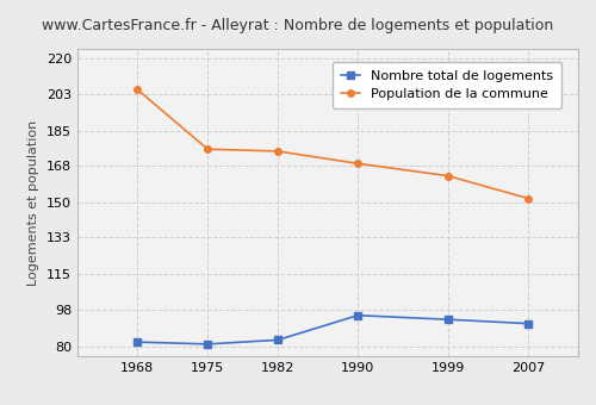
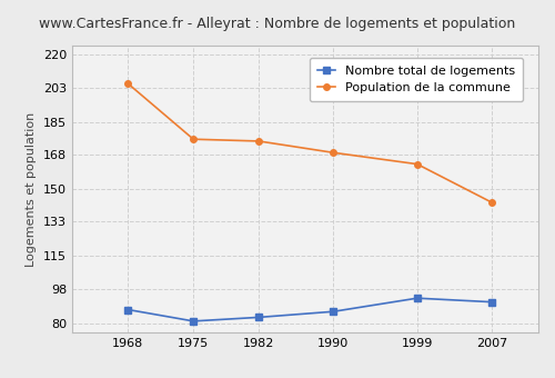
Nombre total de logements/1968: 82 -> 87
Nombre total de logements/1990: 95 -> 86
Population de la commune/2007: 152 -> 143
